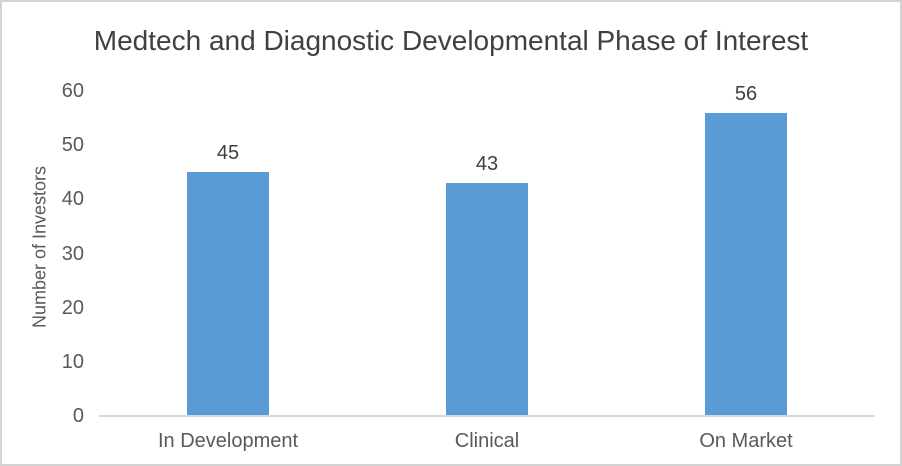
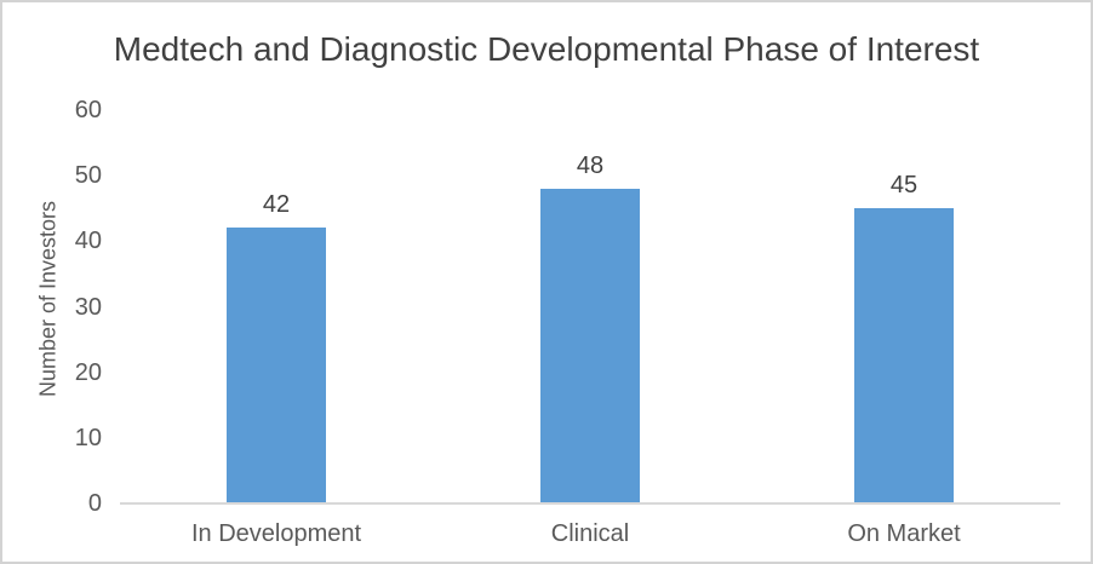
In Development: 45 -> 42
Clinical: 43 -> 48
On Market: 56 -> 45
